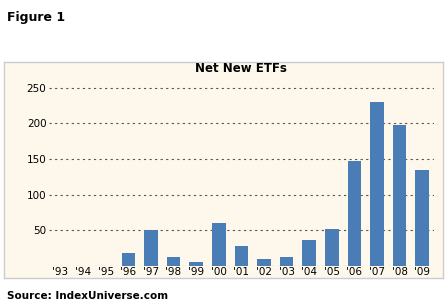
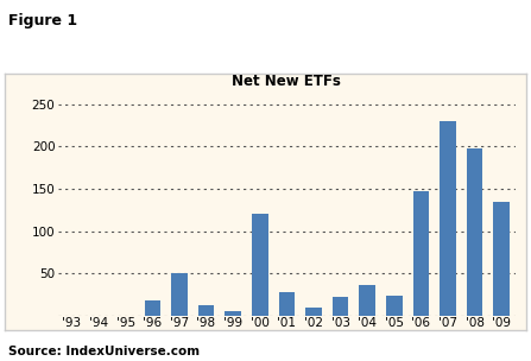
'00: 60 -> 120
'03: 12 -> 22
'05: 52 -> 24
